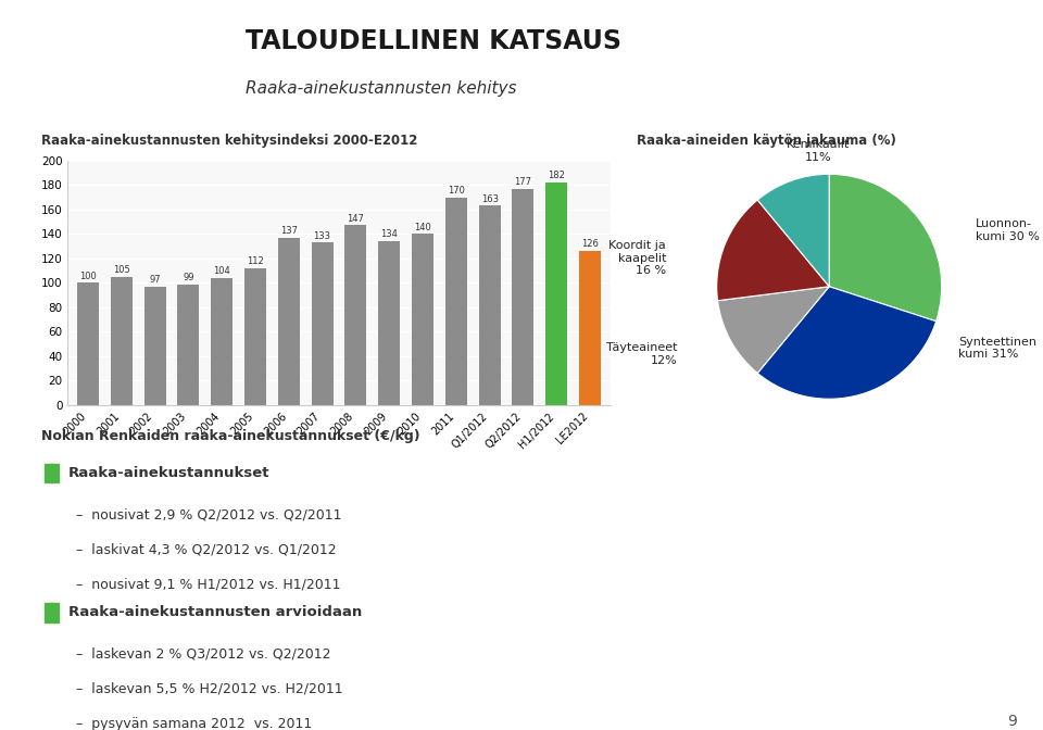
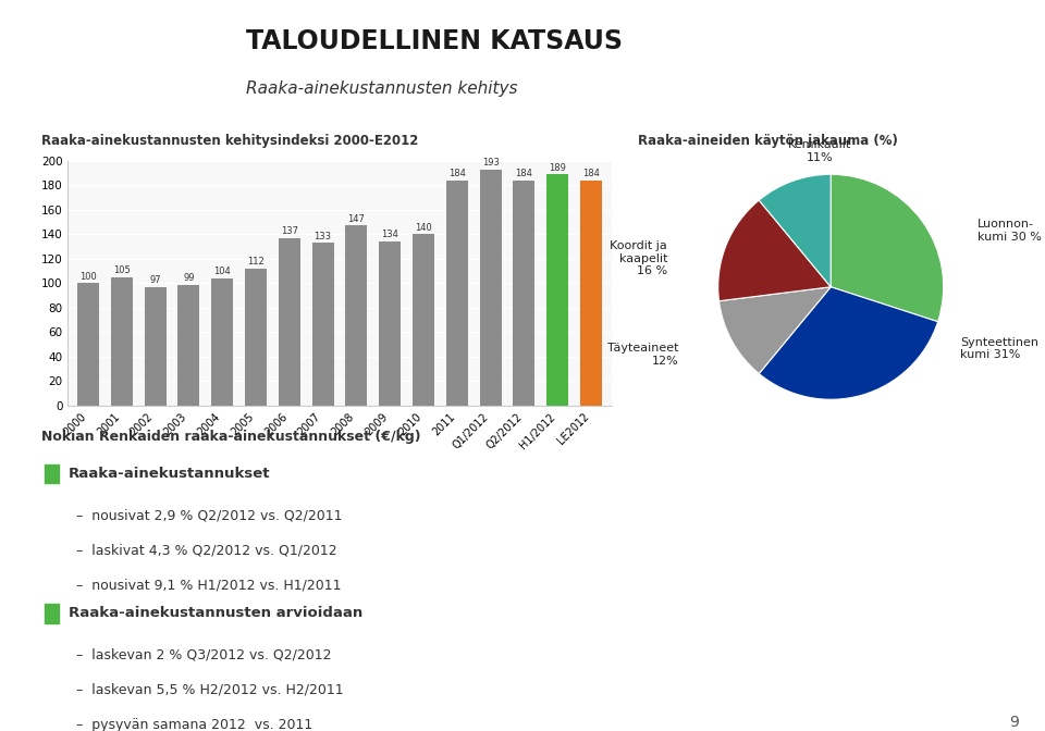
2011: 170 -> 184
Q1/2012: 163 -> 193
Q2/2012: 177 -> 184
H1/2012: 182 -> 189
LE2012: 126 -> 184
